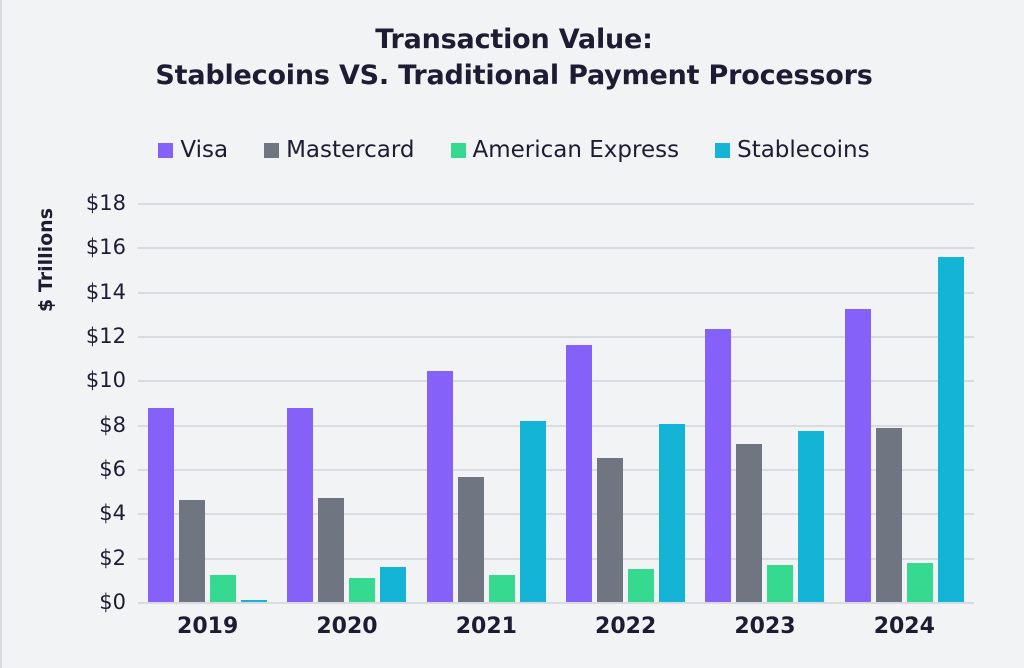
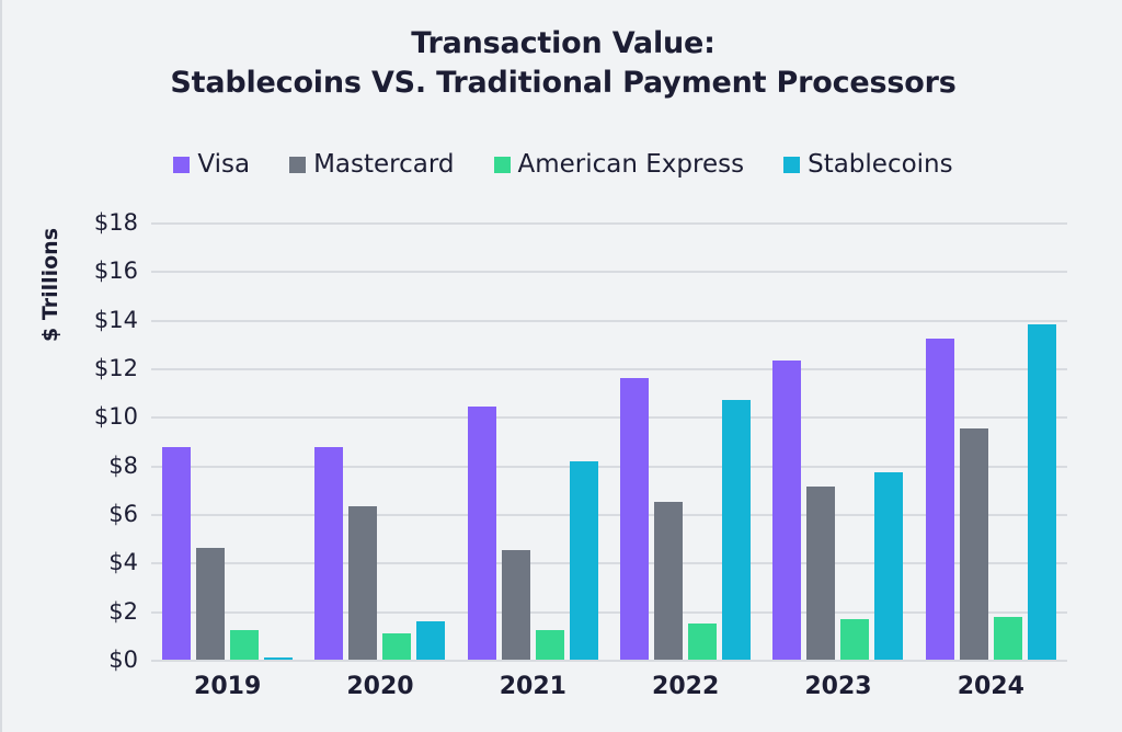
Mastercard/2020: $4.7 -> $6.3
Mastercard/2021: $5.7 -> $4.5
Stablecoins/2022: $8.1 -> $10.7
Mastercard/2024: $7.8 -> $9.5
Stablecoins/2024: $15.6 -> $13.8
